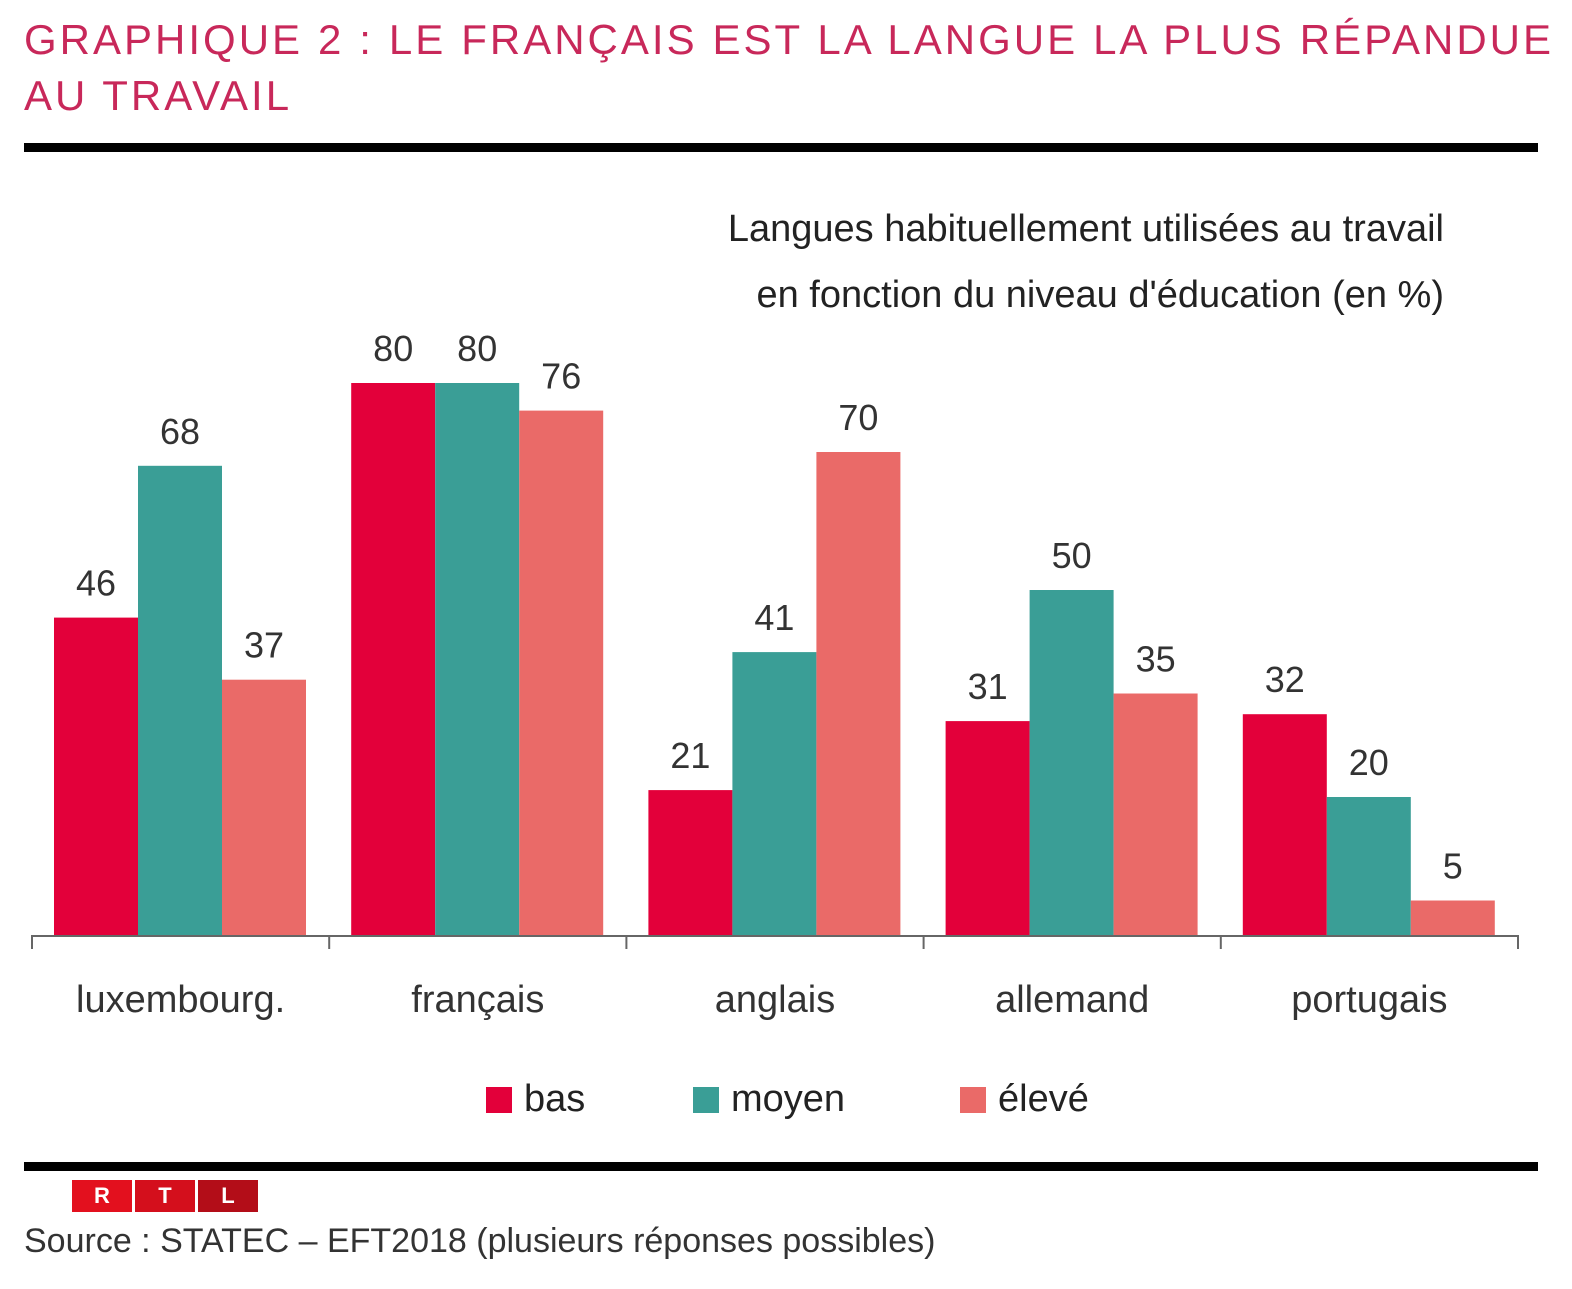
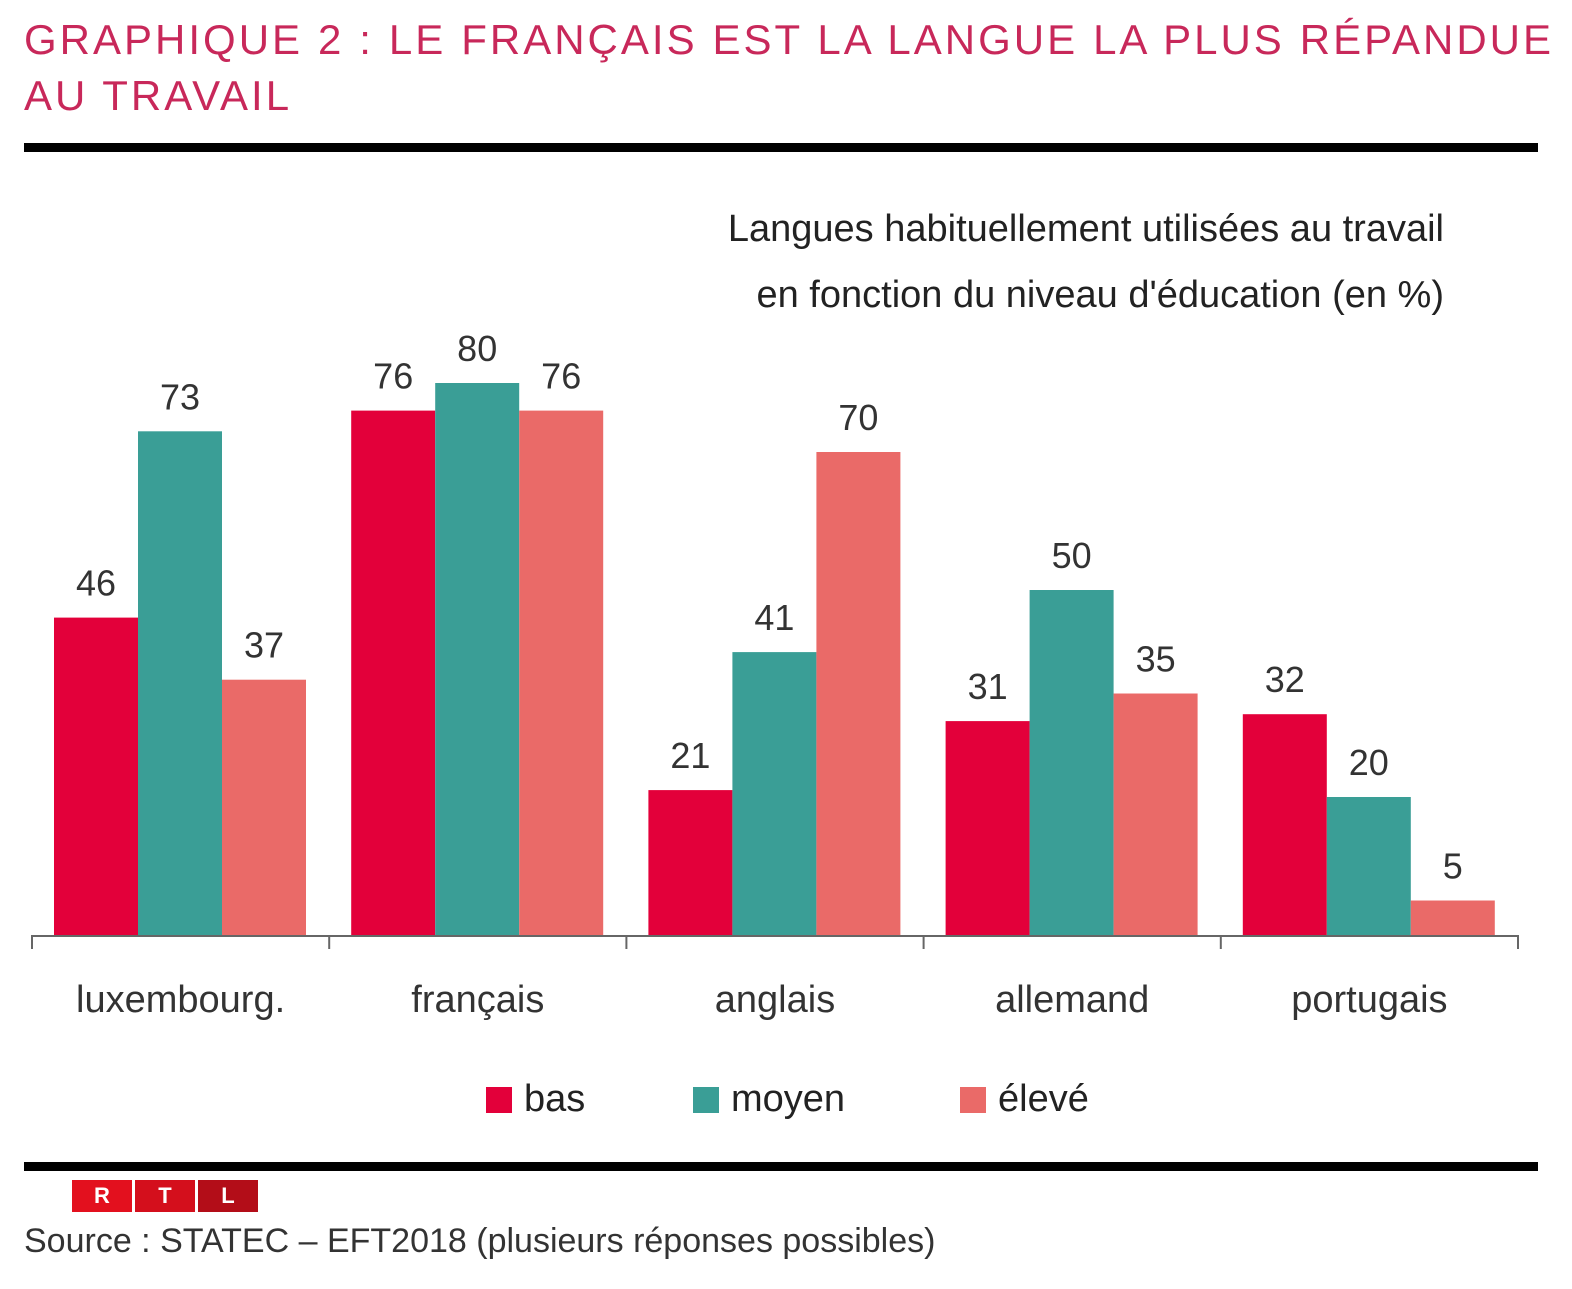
moyen/luxembourg.: 68 -> 73
bas/français: 80 -> 76
